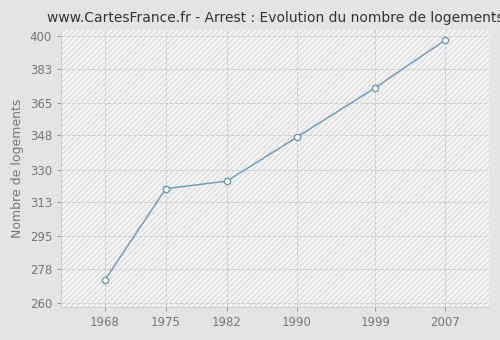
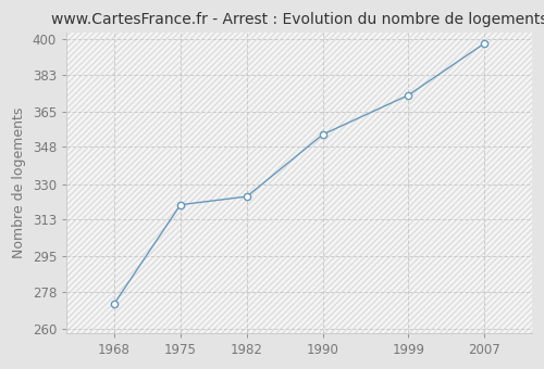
1990: 347 -> 354
